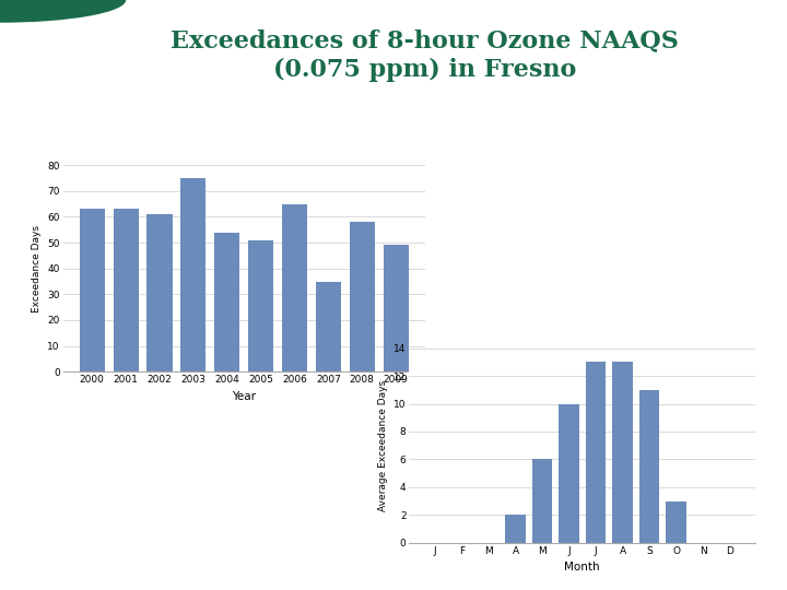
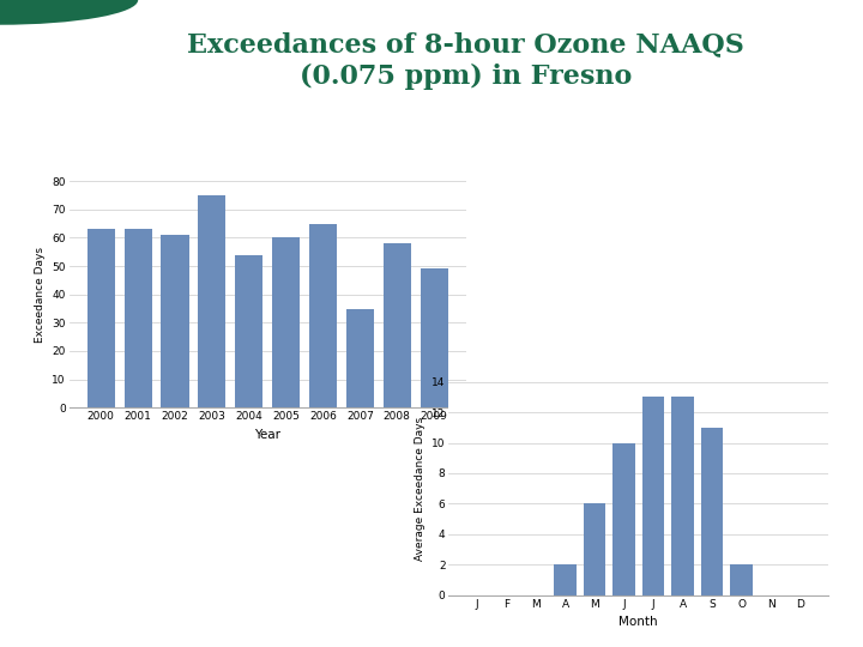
2005: 51 -> 60
O: 3 -> 2
